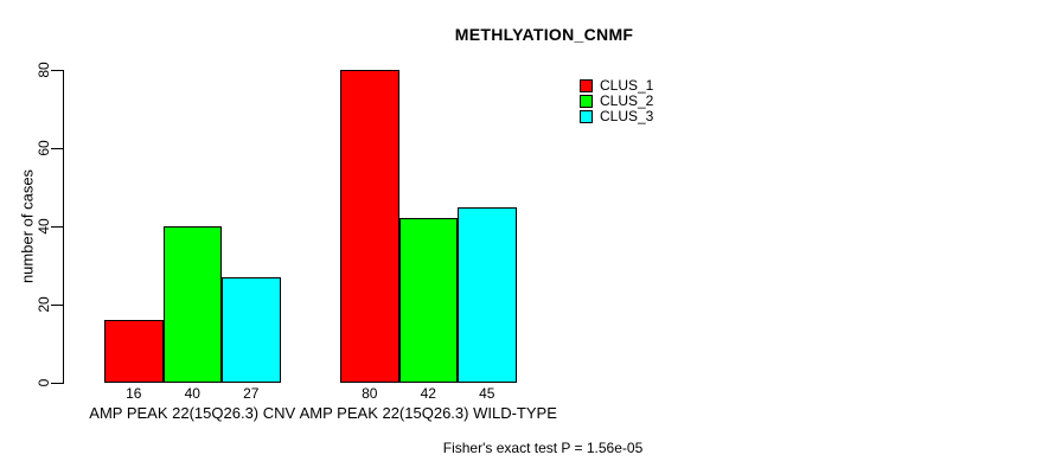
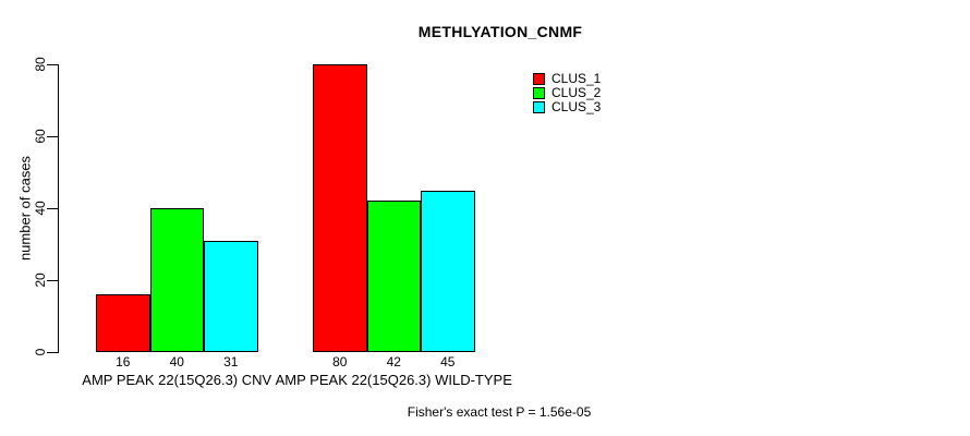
CLUS_3/AMP PEAK 22(15Q26.3) CNV: 27 -> 31
